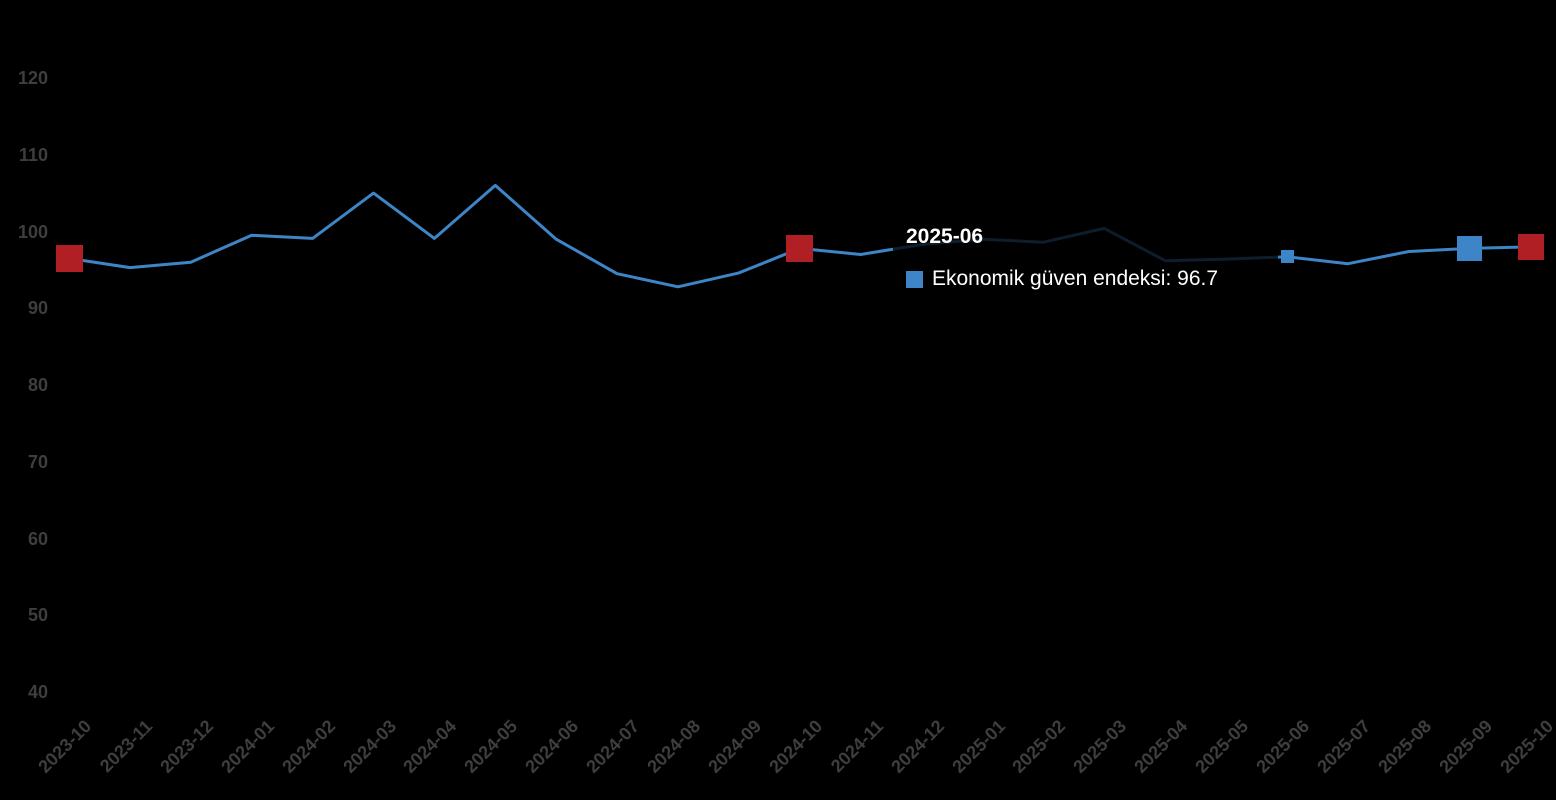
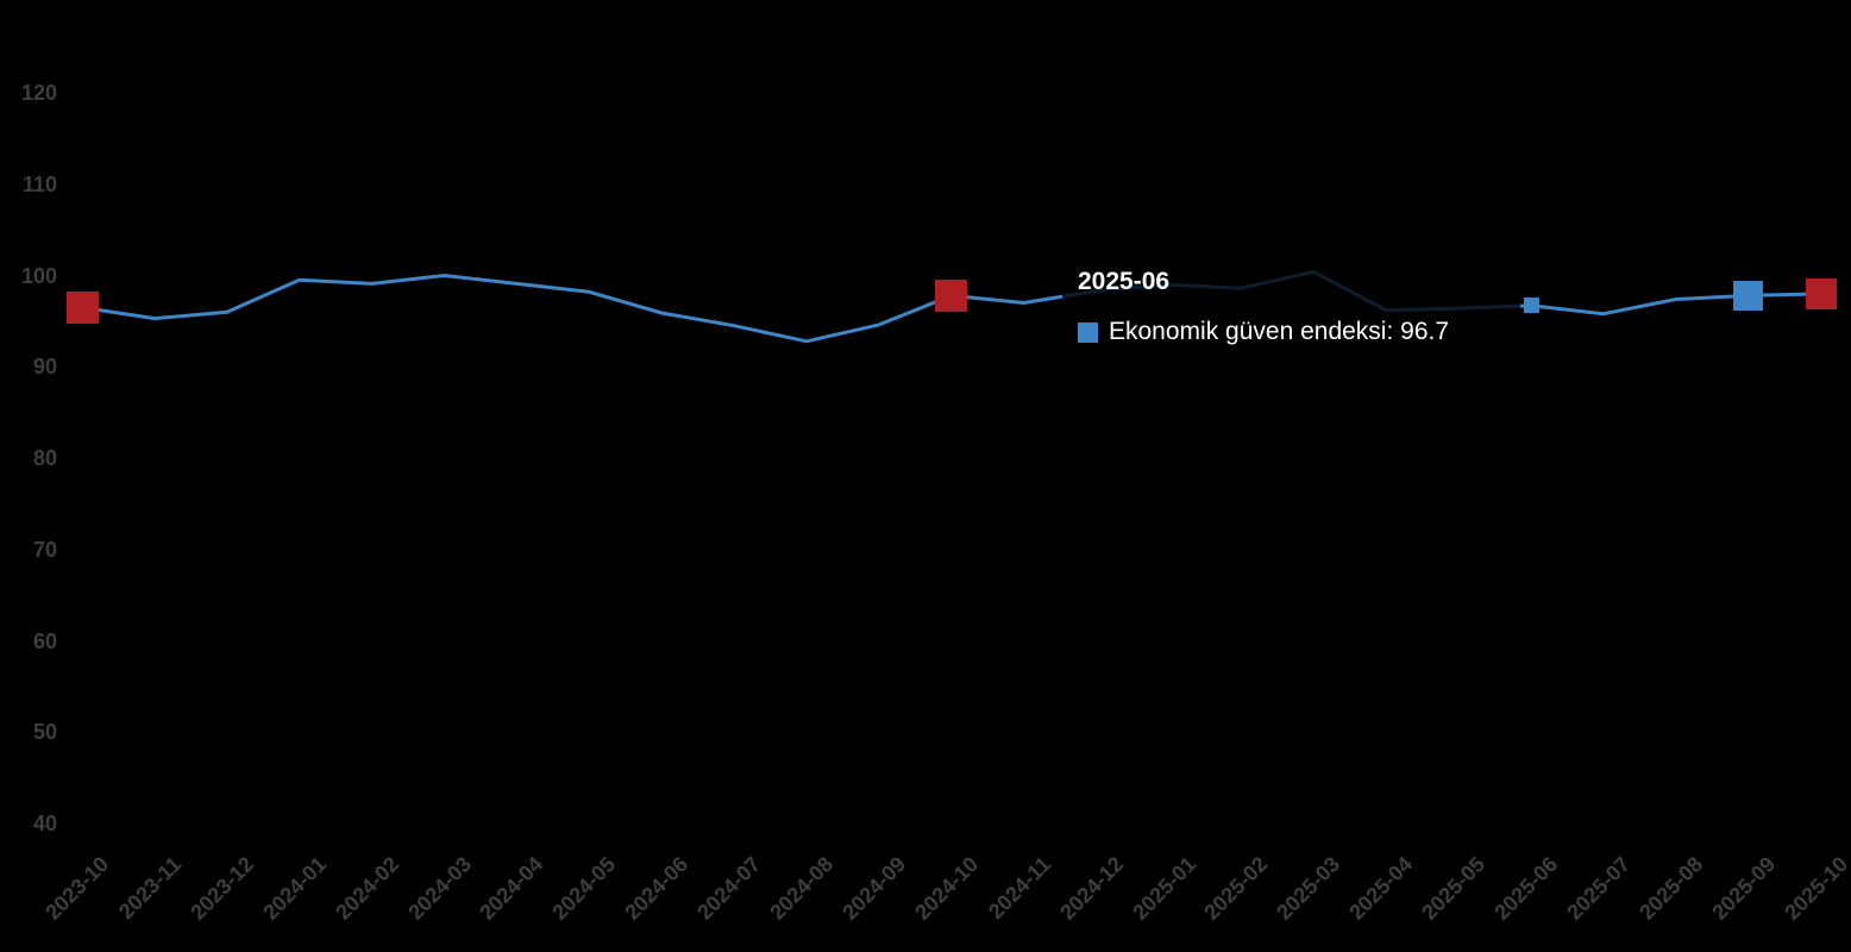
2024-03: 105 -> 100
2024-05: 106 -> 98
2024-06: 99 -> 96
